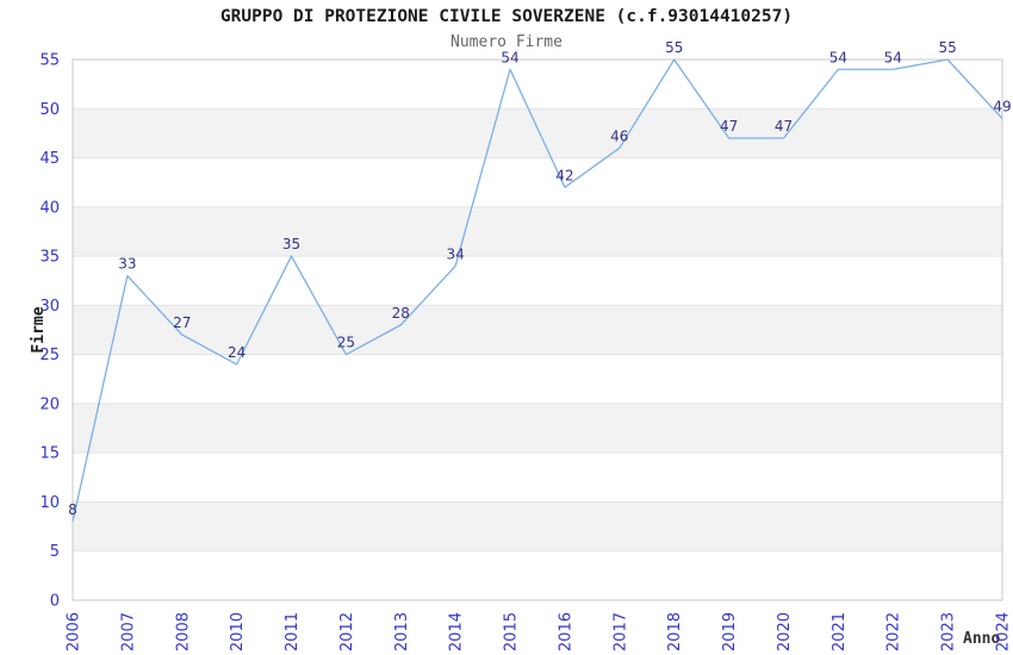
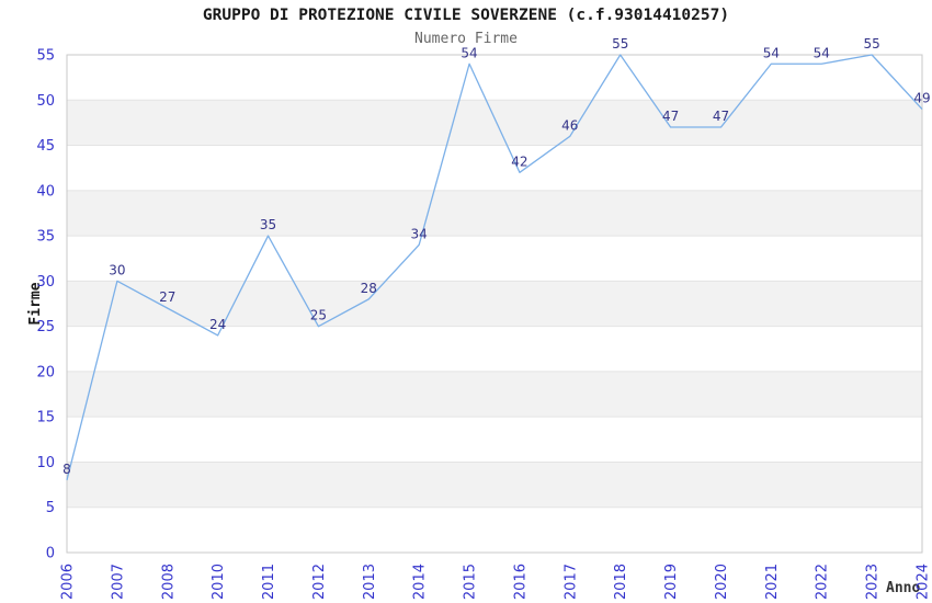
2007: 33 -> 30
